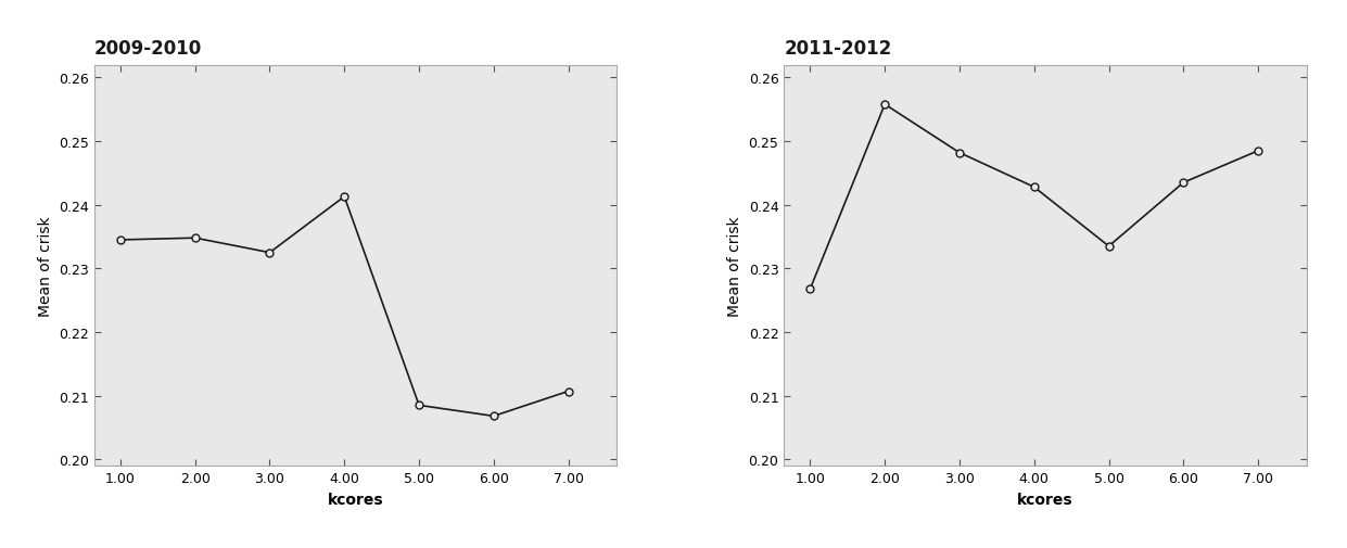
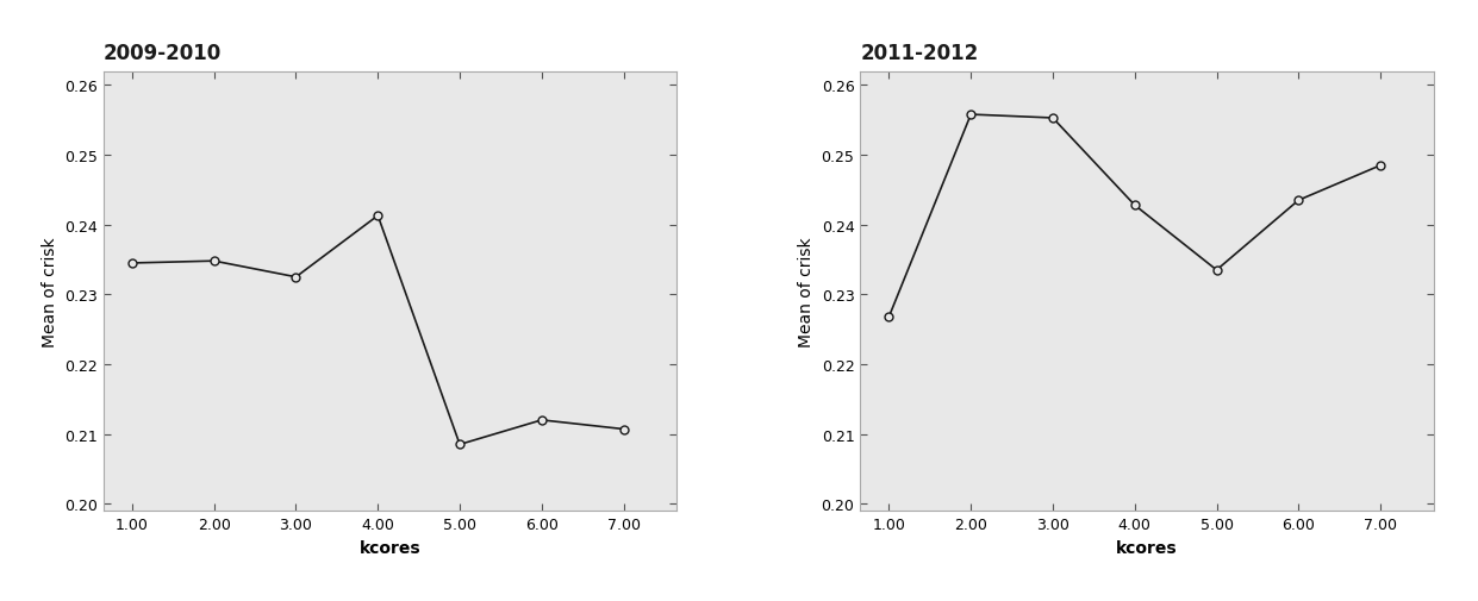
2009-2010/6.00: 0.2068 -> 0.2120
2011-2012/3.00: 0.2482 -> 0.2553
